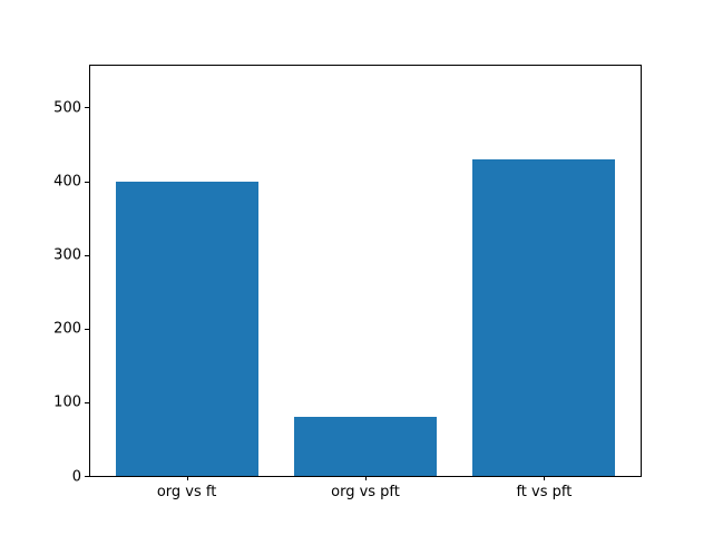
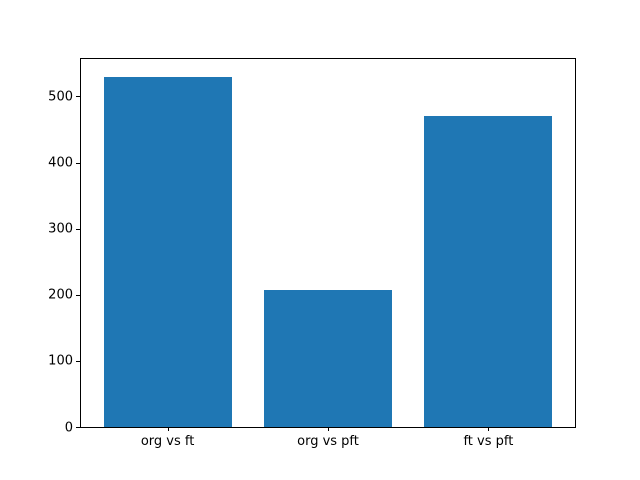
org vs ft: 400 -> 530
org vs pft: 80 -> 210
ft vs pft: 430 -> 470
